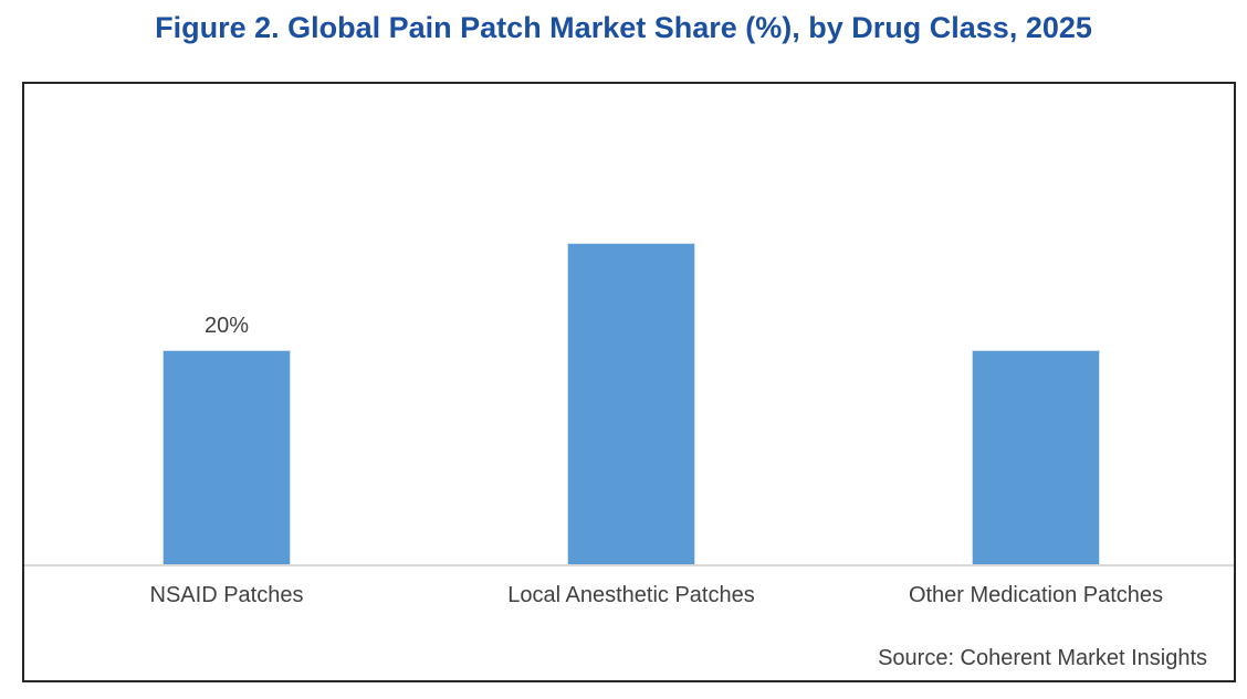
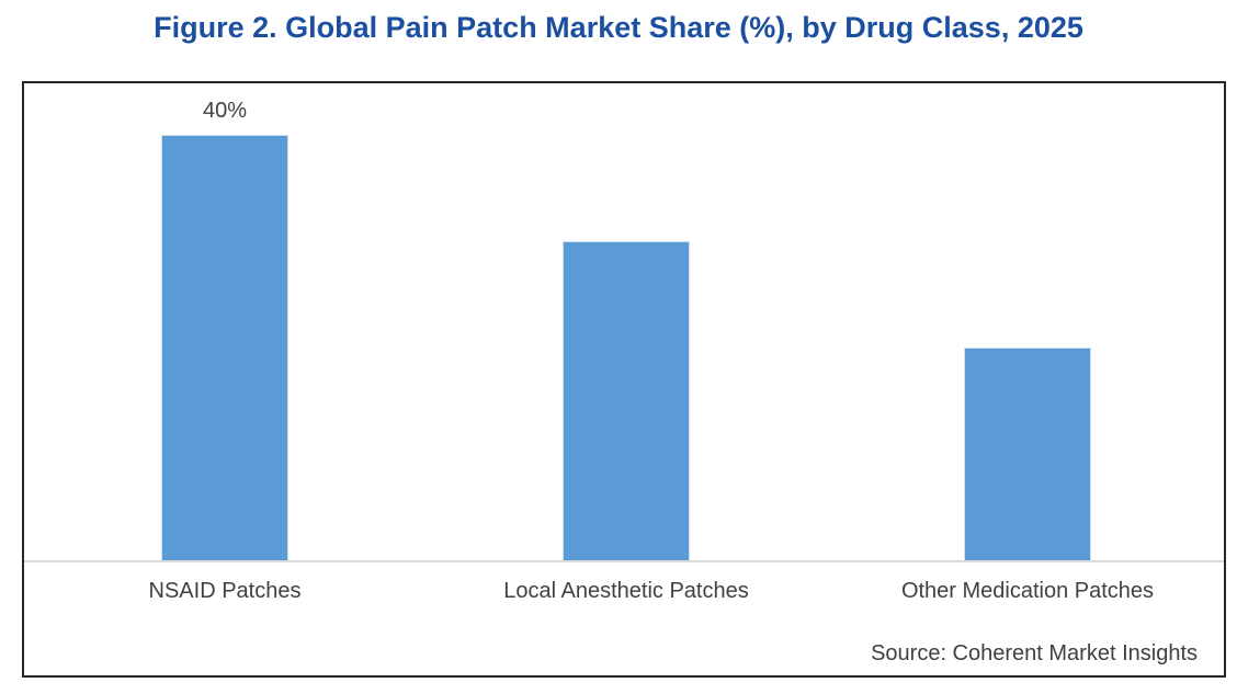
NSAID Patches: 20% -> 40%
